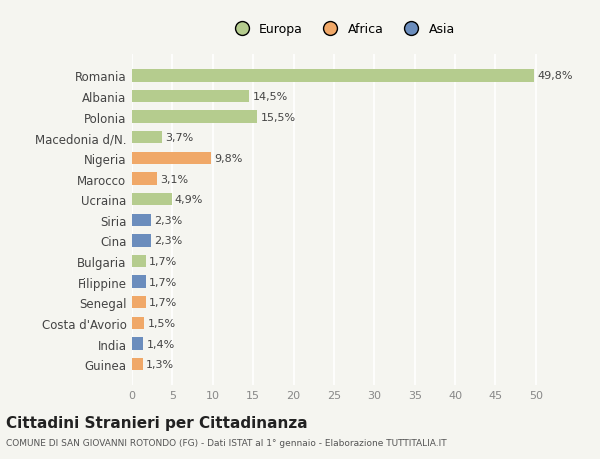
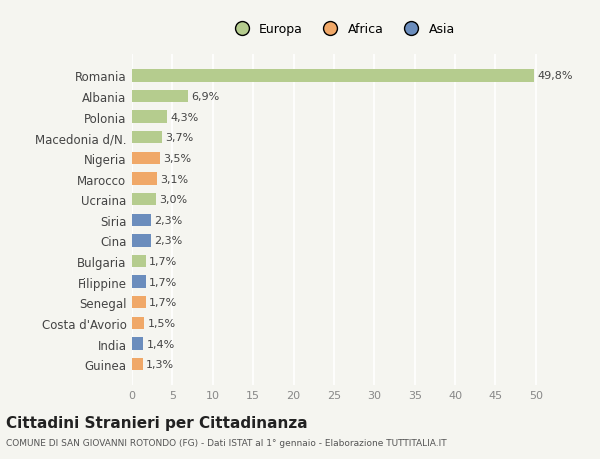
Albania: 14,5% -> 6,9%
Polonia: 15,5% -> 4,3%
Nigeria: 9,8% -> 3,5%
Ucraina: 4,9% -> 3,0%
